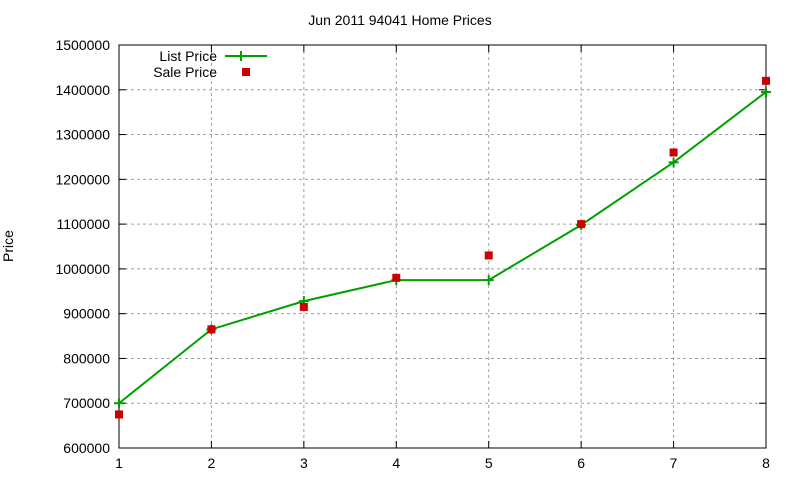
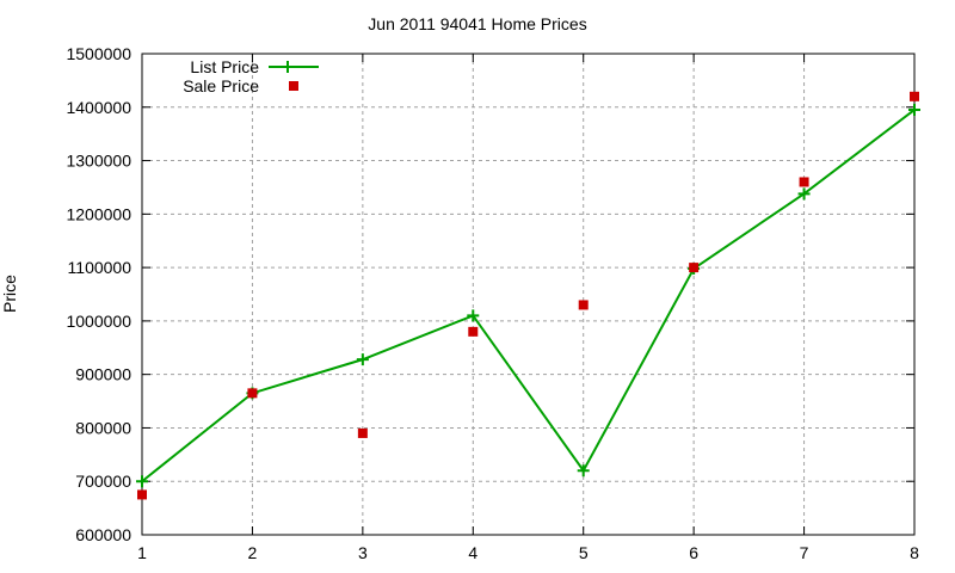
Sale Price/3: 920000 -> 790000
List Price/4: 980000 -> 1010000
List Price/5: 980000 -> 720000
